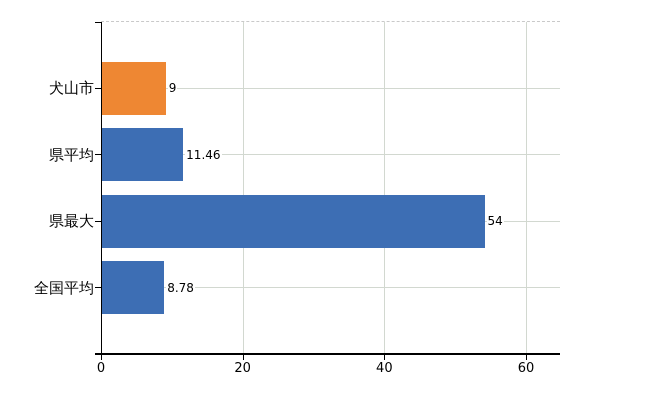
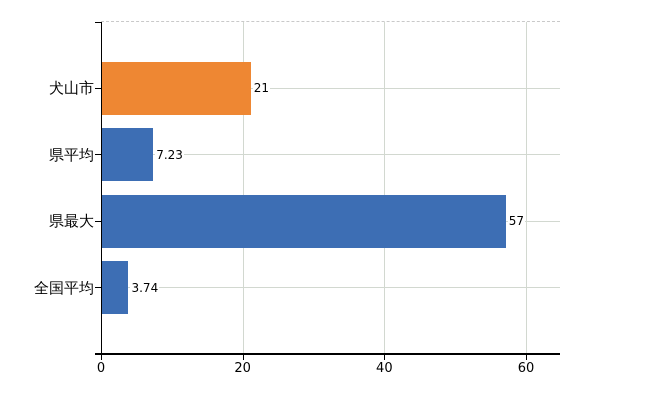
犬山市: 9 -> 21
県平均: 11.46 -> 7.23
県最大: 54 -> 57
全国平均: 8.78 -> 3.74
